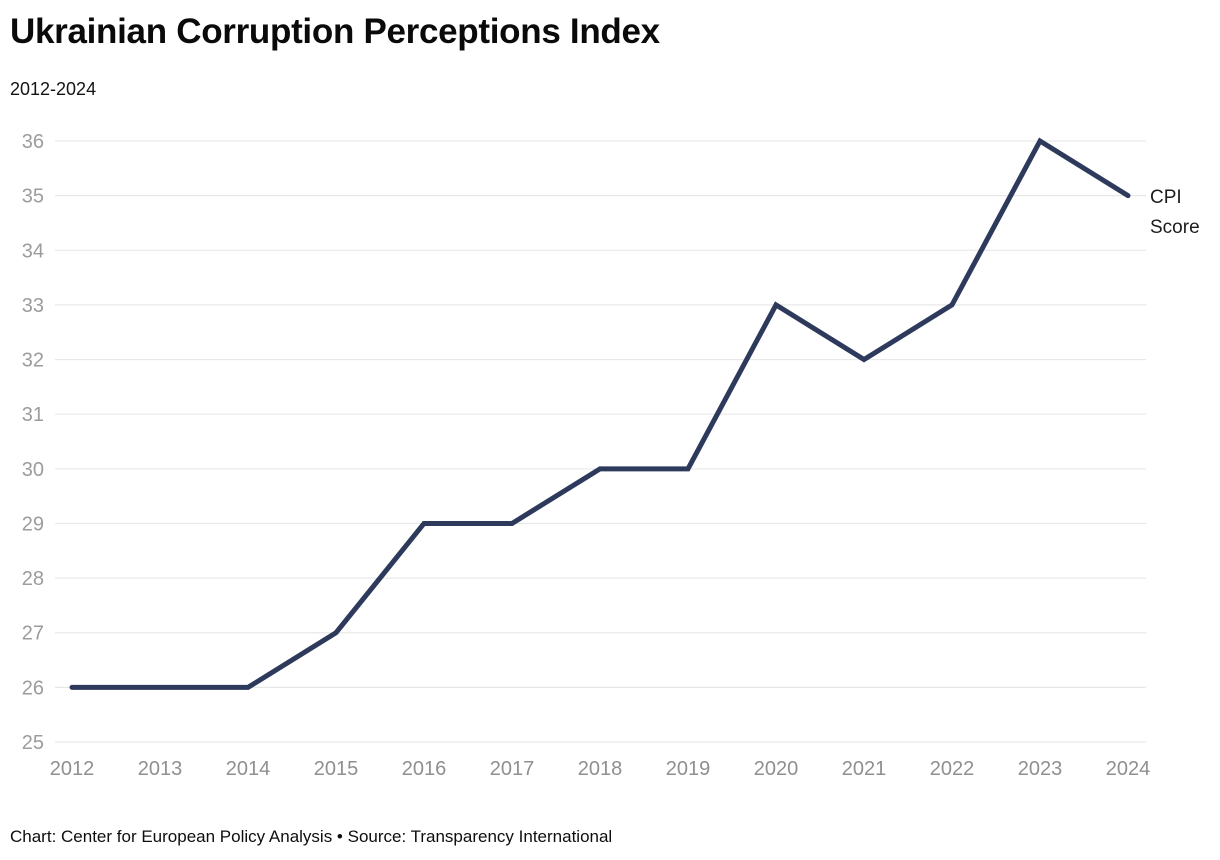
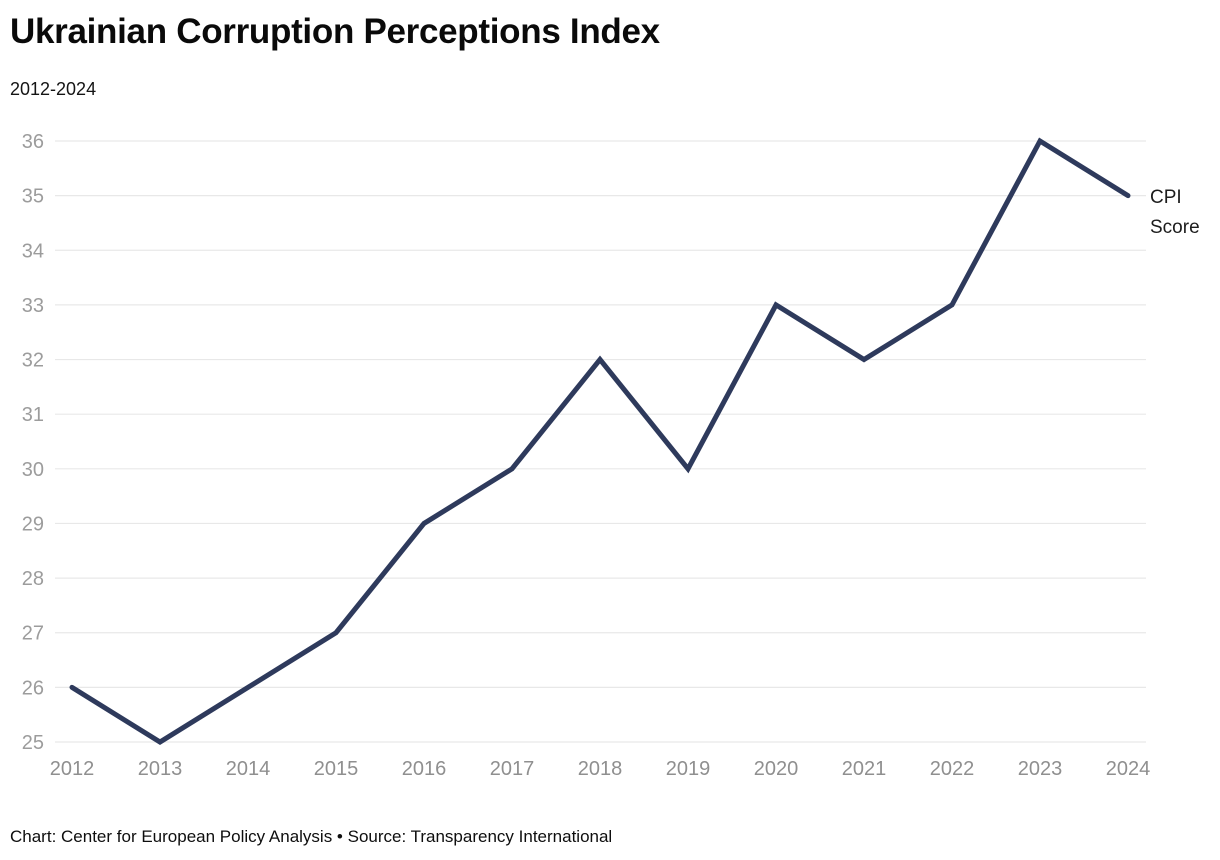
2013: 26 -> 25
2017: 29 -> 30
2018: 30 -> 32
